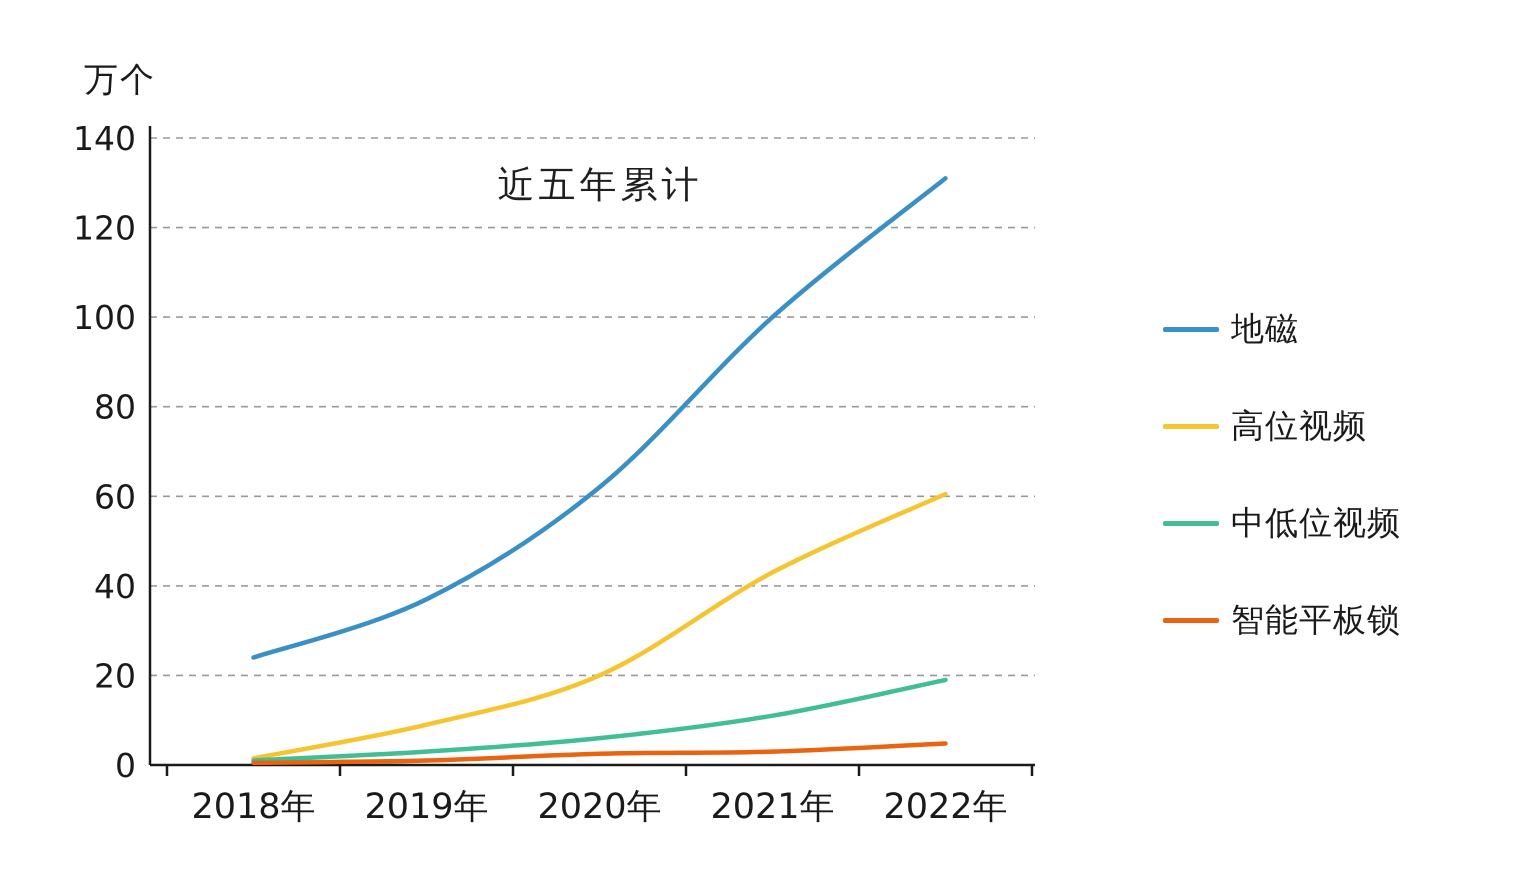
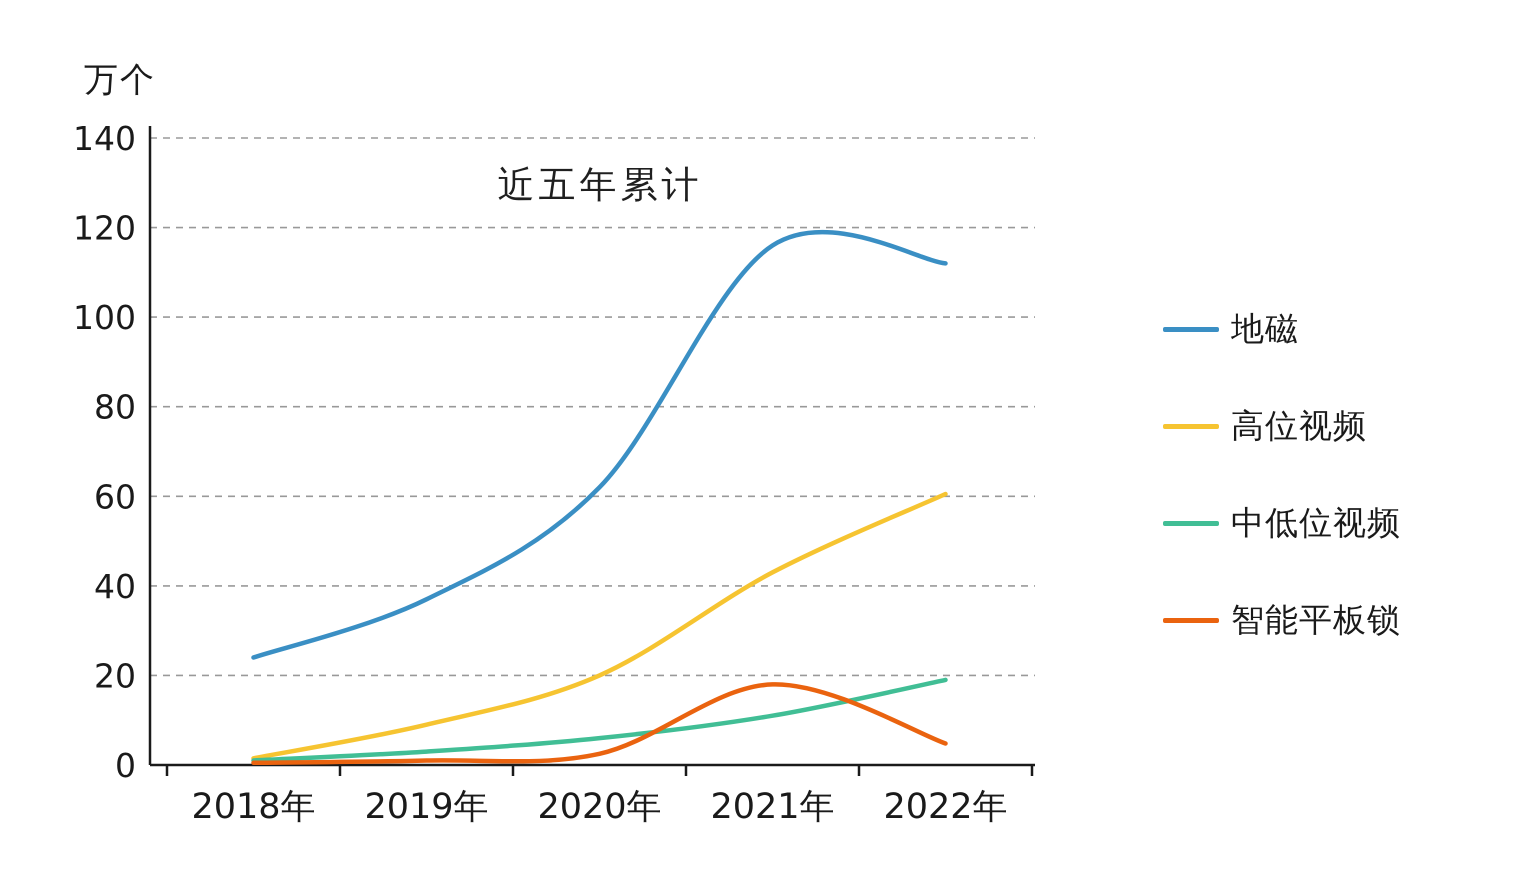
地磁/2021年: 100 -> 116
智能平板锁/2021年: 3 -> 18
地磁/2022年: 131 -> 112
